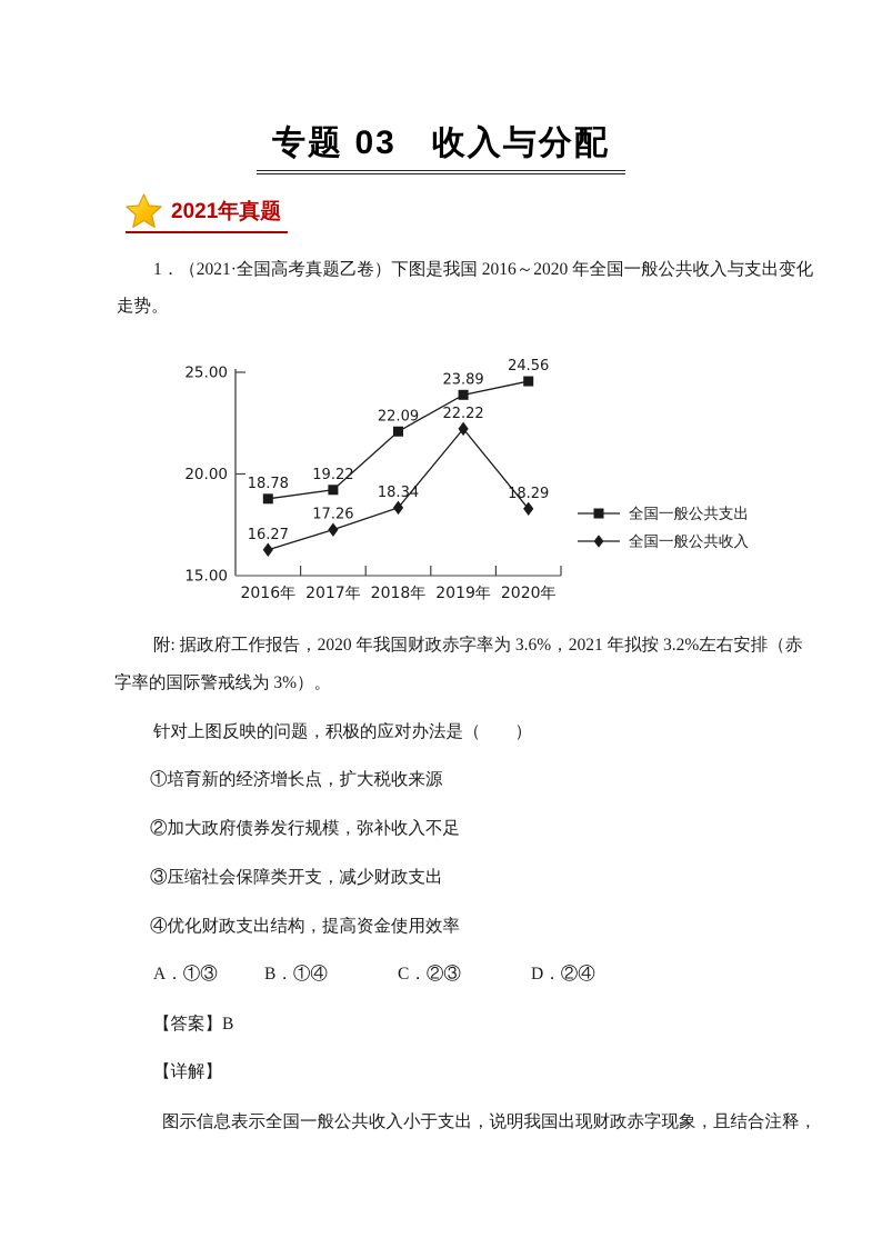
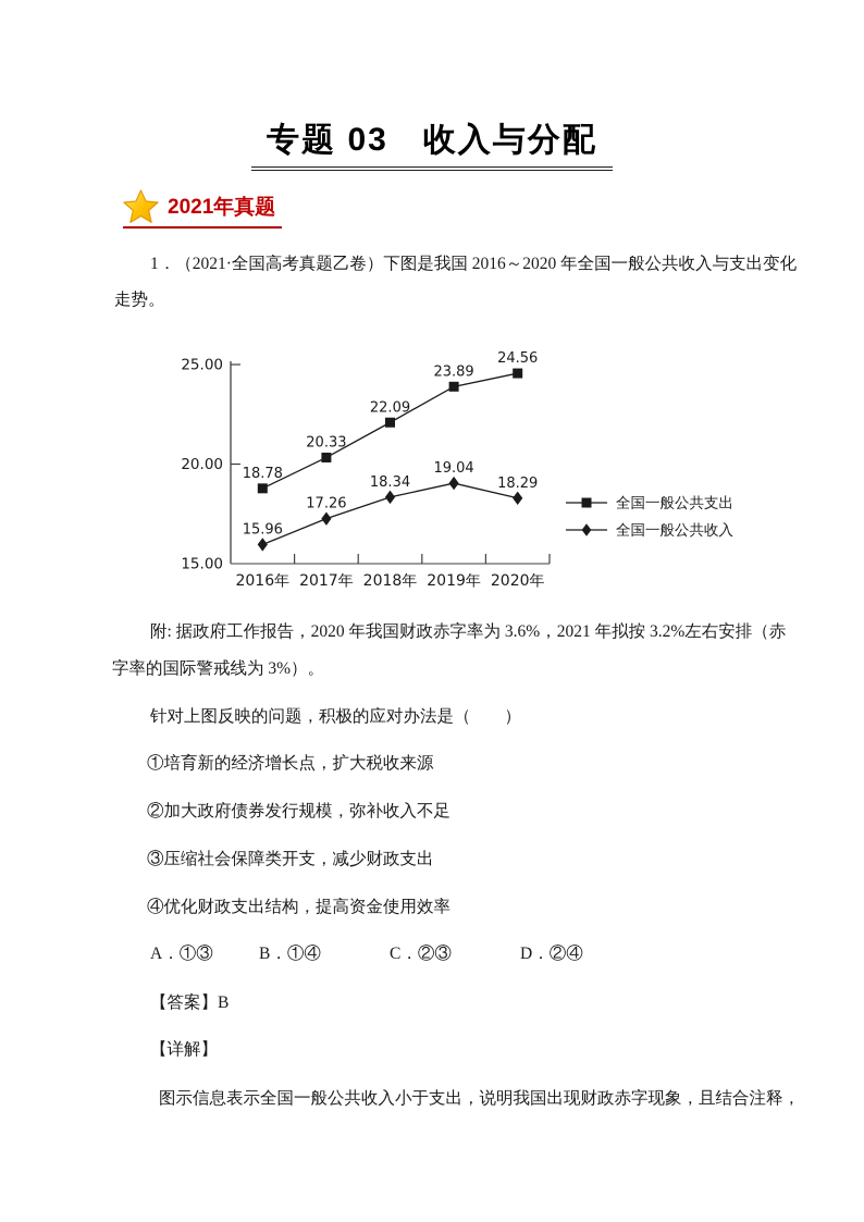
全国一般公共收入/2016年: 16.27 -> 15.96
全国一般公共支出/2017年: 19.22 -> 20.33
全国一般公共收入/2019年: 22.22 -> 19.04
